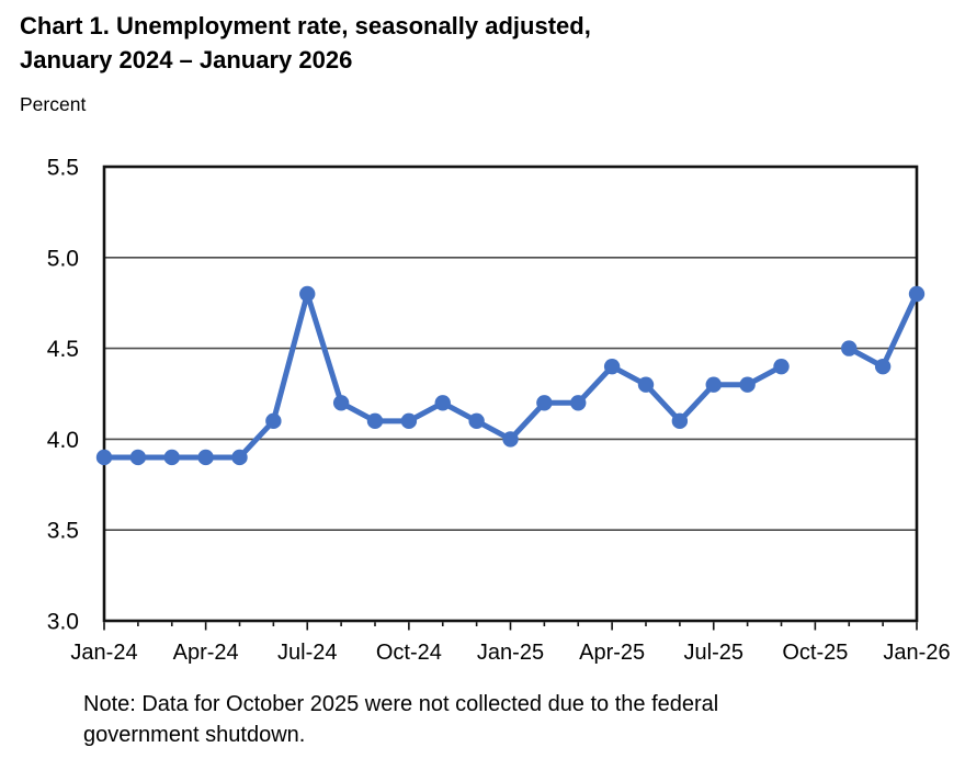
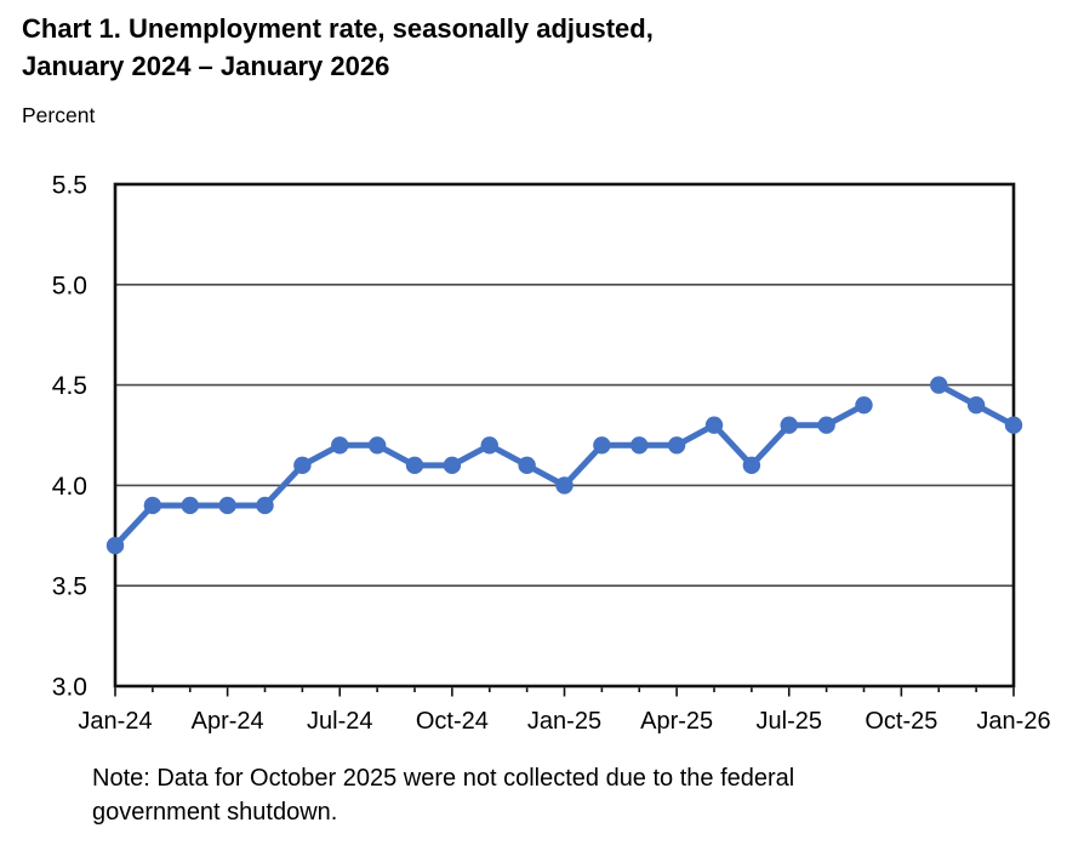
Jan-24: 3.9 -> 3.7
Jul-24: 4.8 -> 4.2
Apr-25: 4.4 -> 4.2
Jan-26: 4.8 -> 4.3
